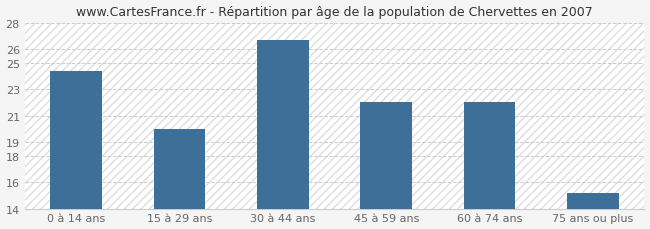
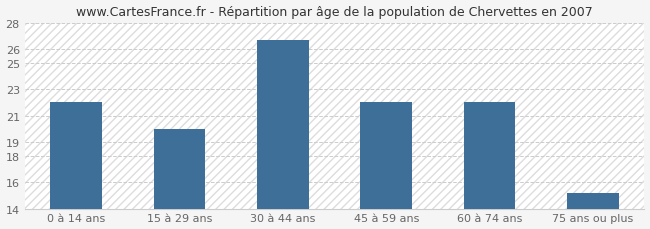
0 à 14 ans: 24.4 -> 22.0
